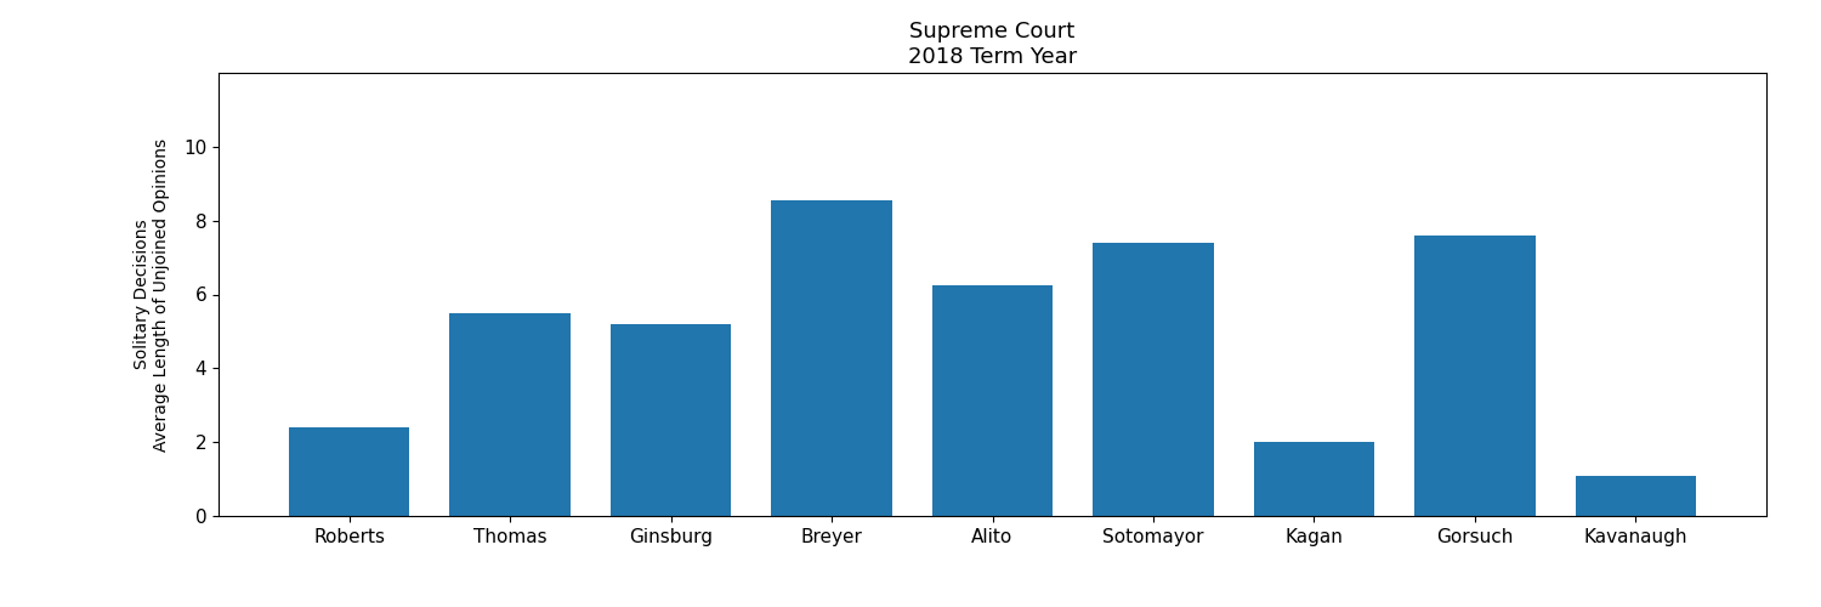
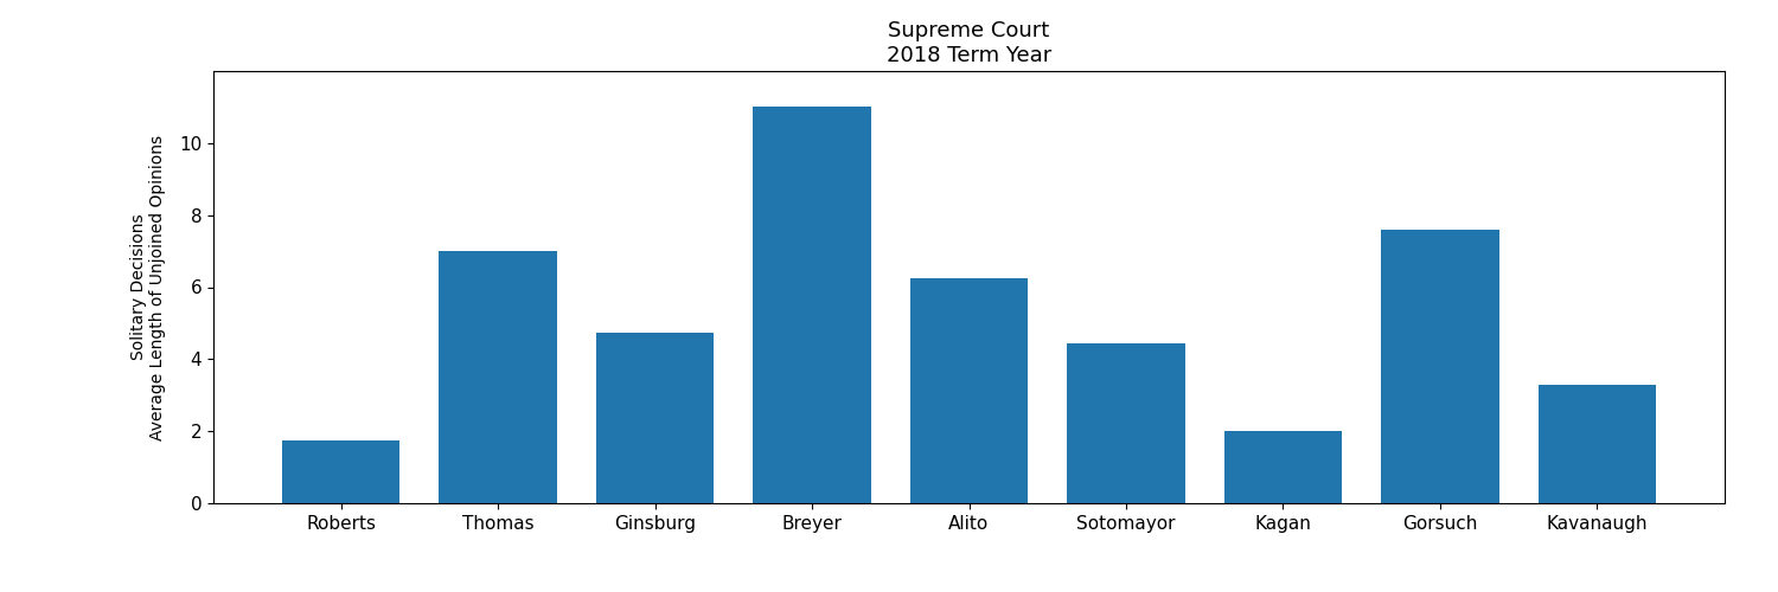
Roberts: 2.40 -> 1.75
Thomas: 5.50 -> 7.00
Ginsburg: 5.20 -> 4.75
Breyer: 8.55 -> 11.00
Sotomayor: 7.40 -> 4.45
Kavanaugh: 1.10 -> 3.30
